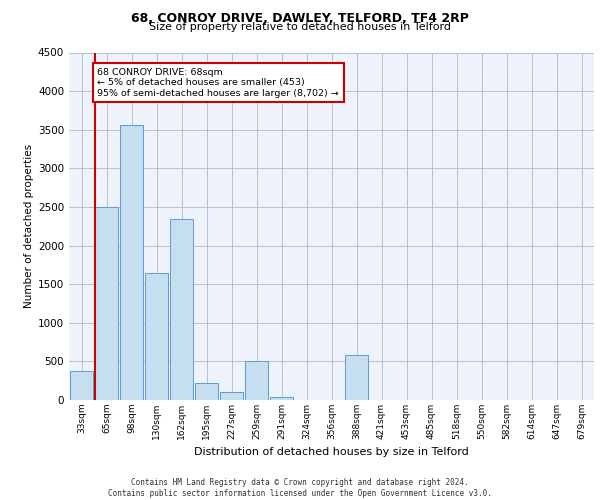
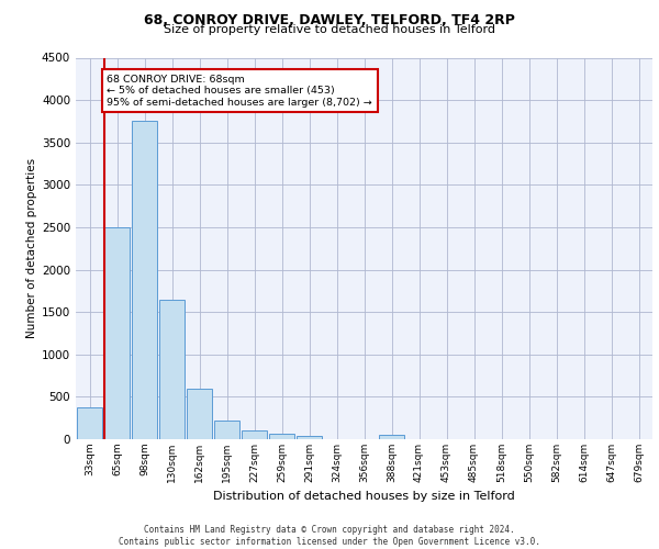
98sqm: 3560 -> 3750
162sqm: 2340 -> 600
259sqm: 500 -> 60
388sqm: 580 -> 50
